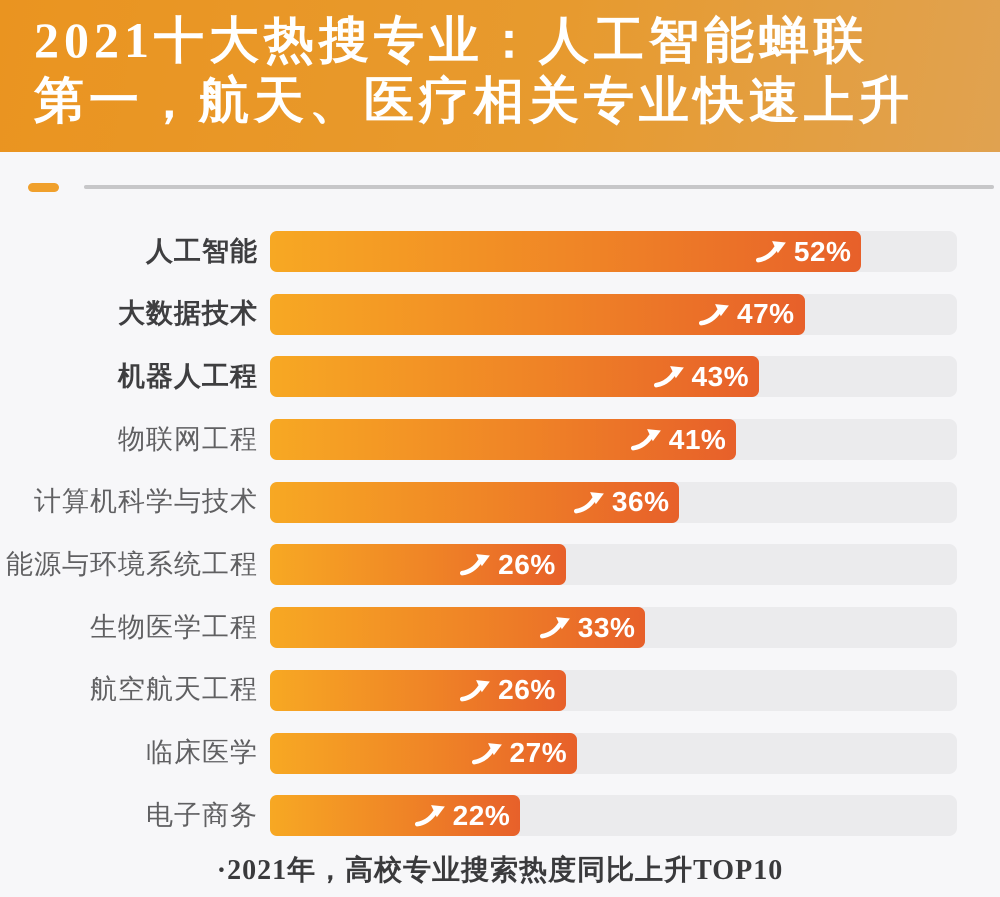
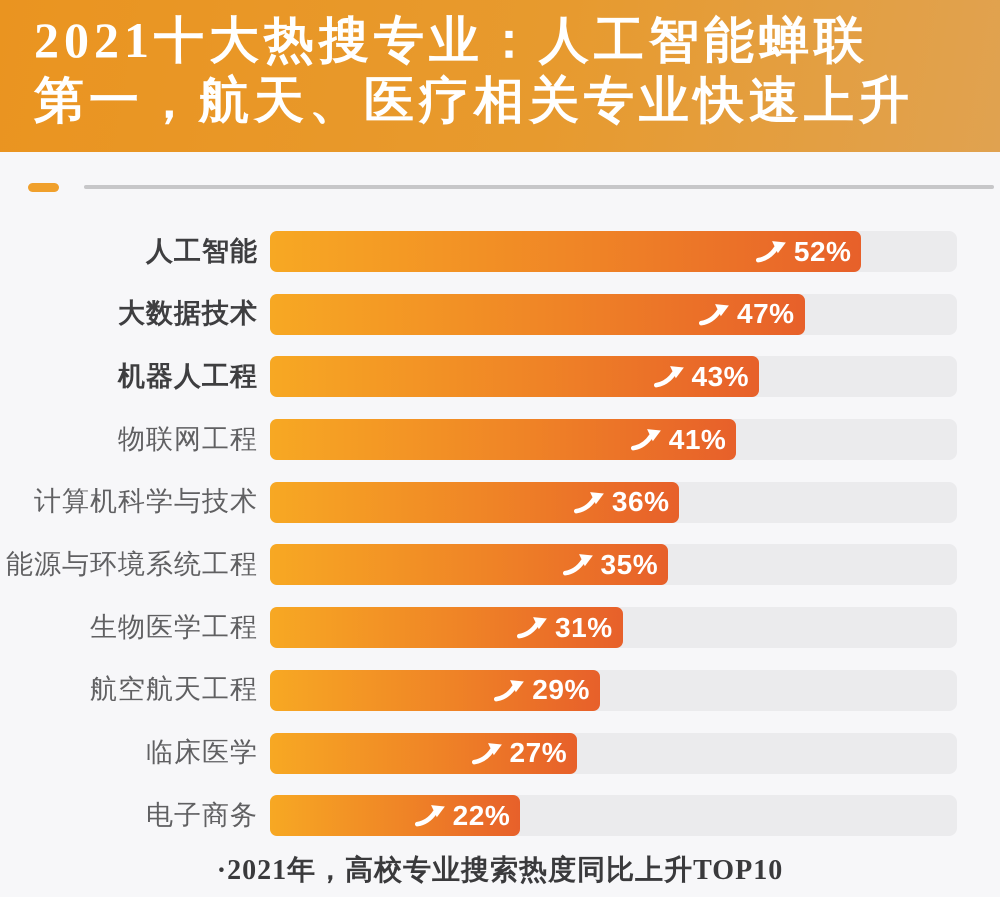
能源与环境系统工程: 26% -> 35%
生物医学工程: 33% -> 31%
航空航天工程: 26% -> 29%
